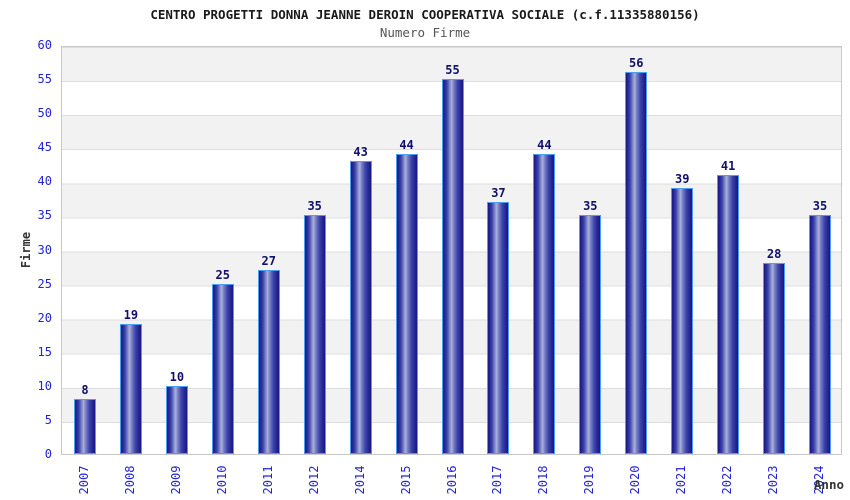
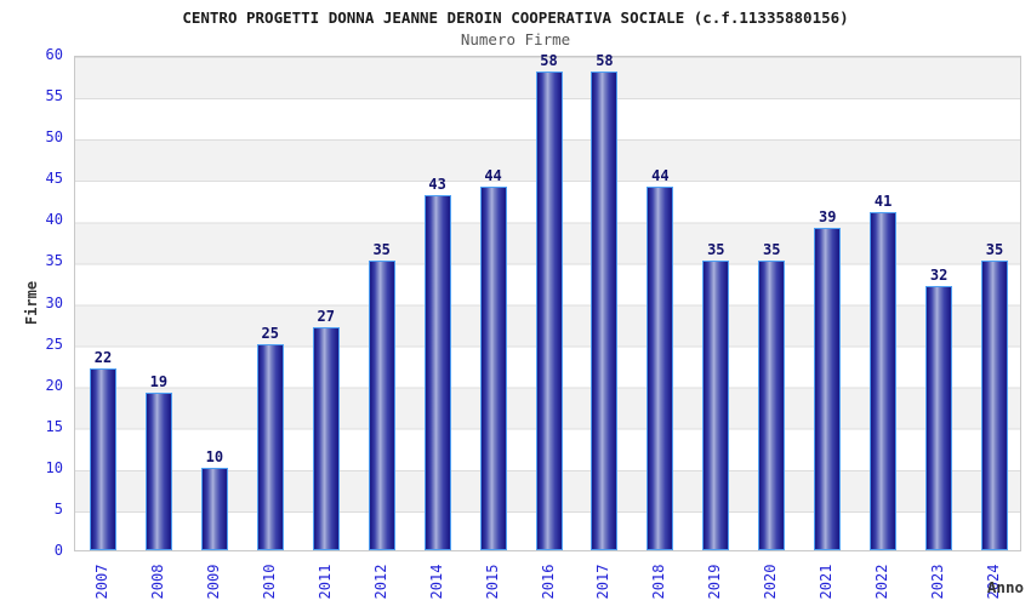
2007: 8 -> 22
2016: 55 -> 58
2017: 37 -> 58
2020: 56 -> 35
2023: 28 -> 32
